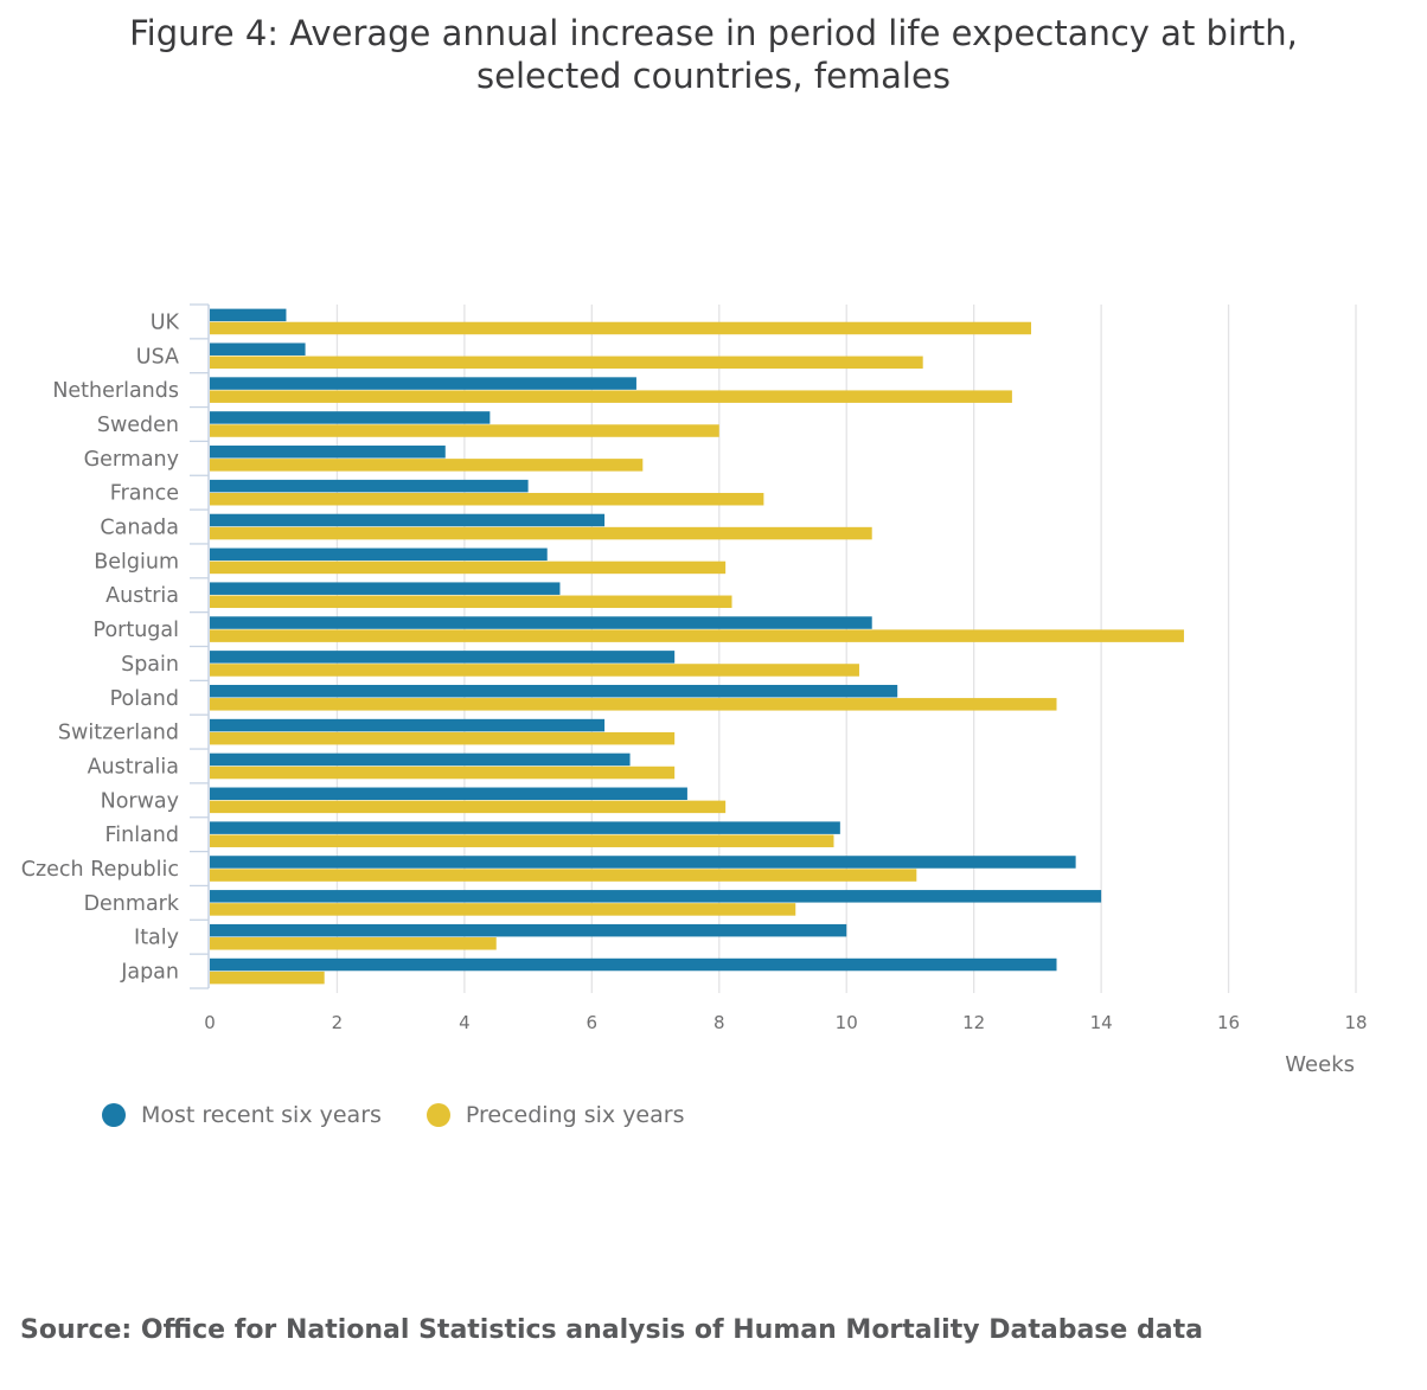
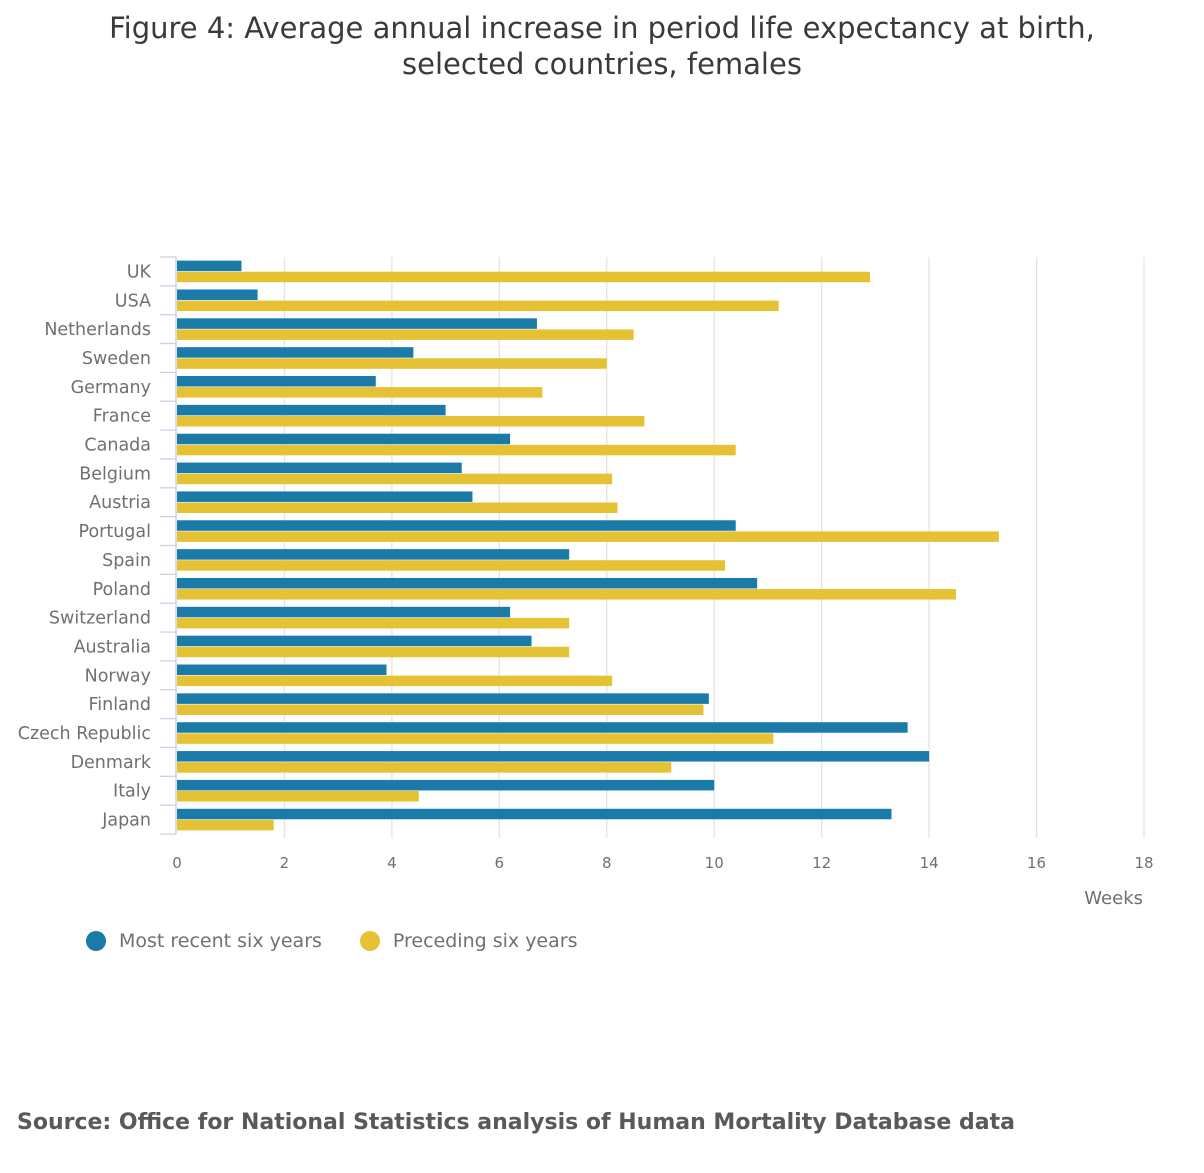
Preceding six years/Netherlands: 12.6 -> 8.5
Preceding six years/Poland: 13.3 -> 14.5
Most recent six years/Norway: 7.5 -> 3.9
